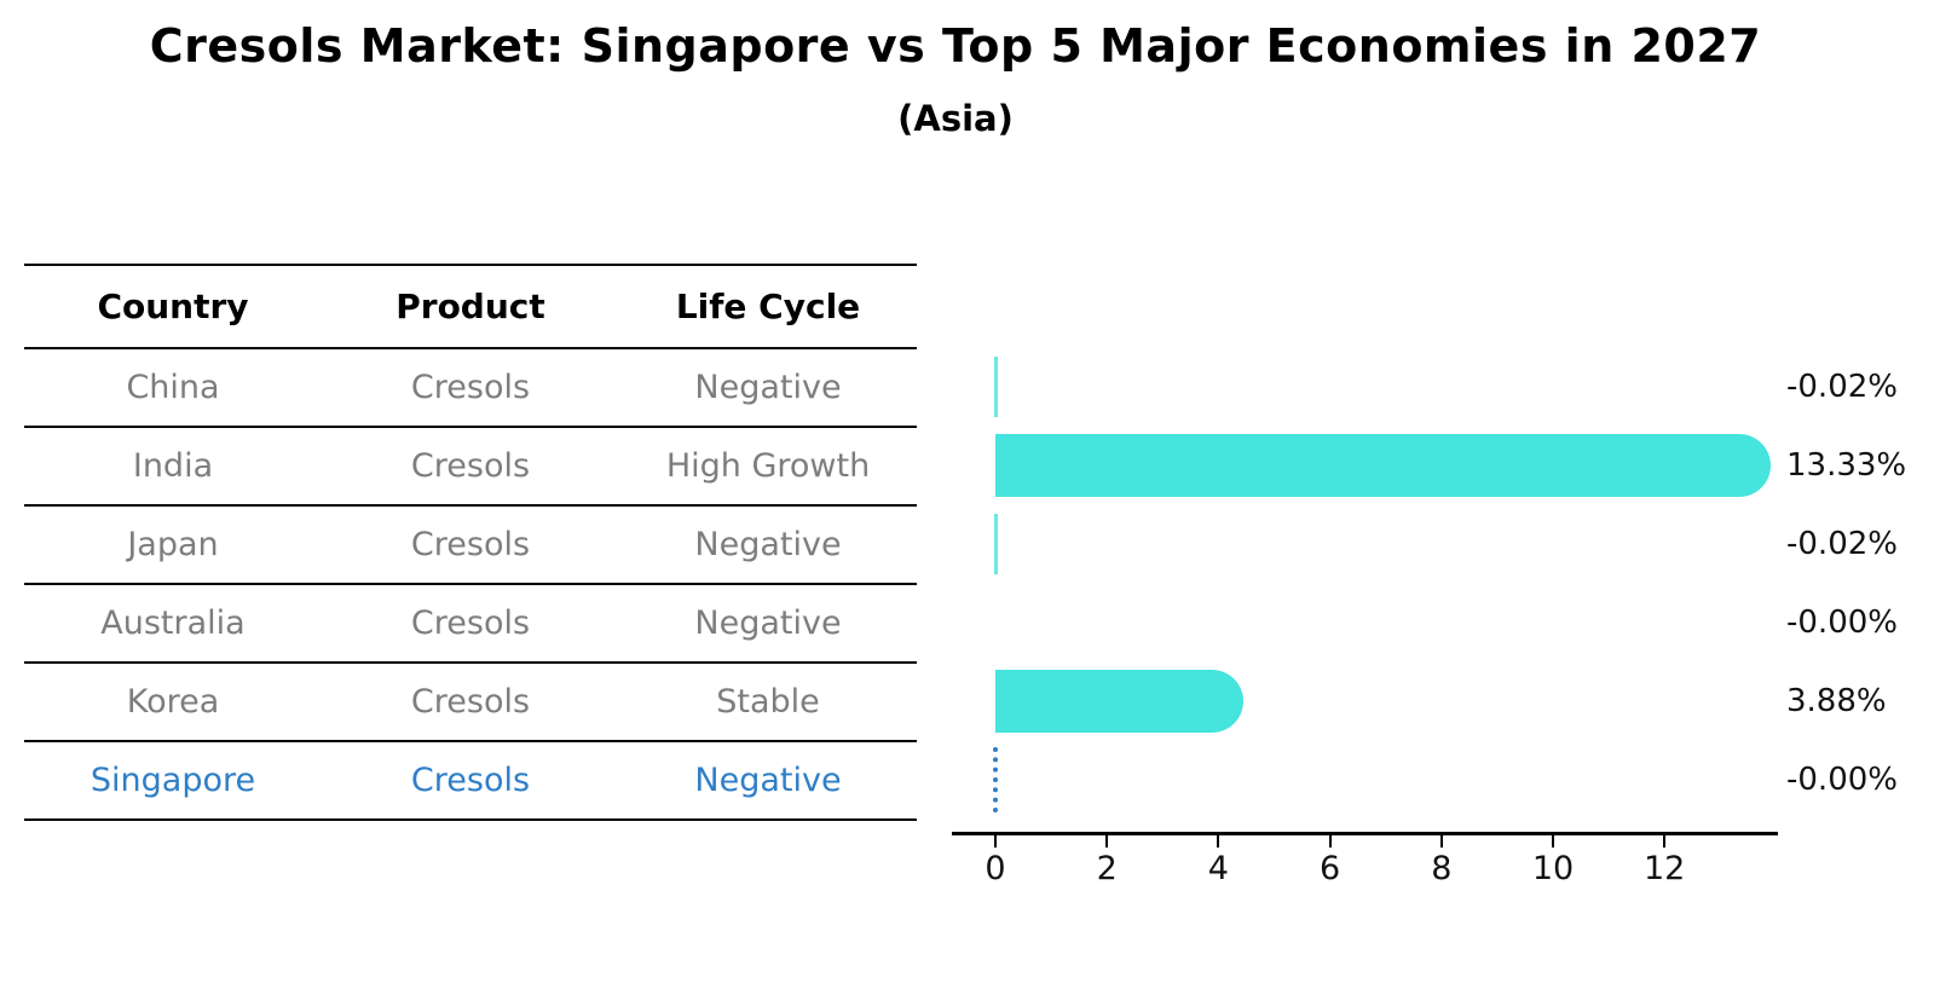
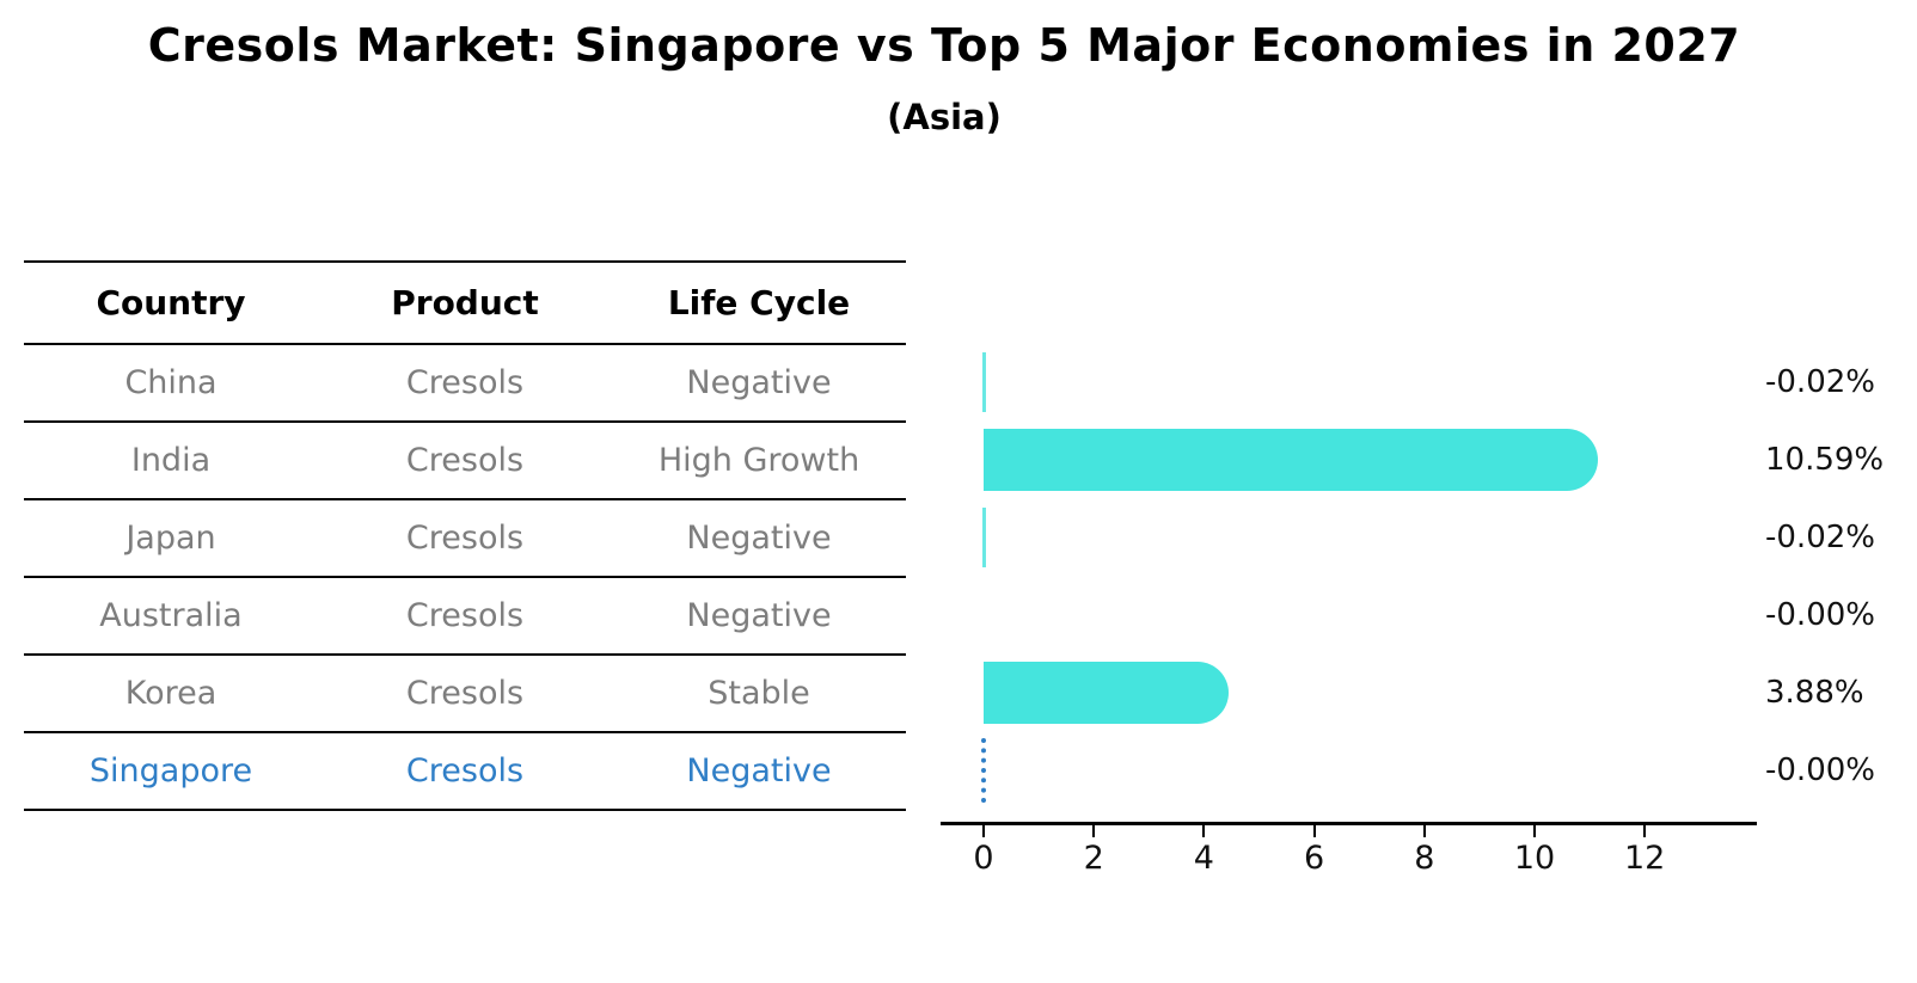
India: 13.33% -> 10.59%
